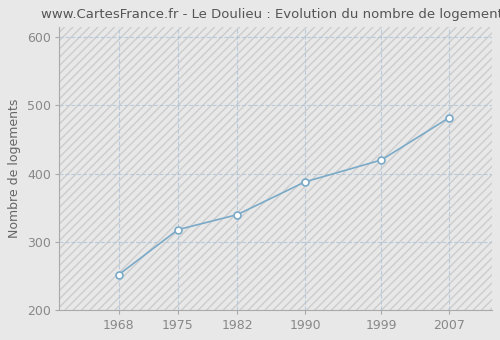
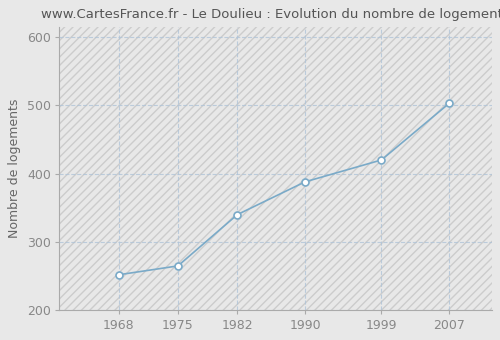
1975: 318 -> 265
2007: 482 -> 503
